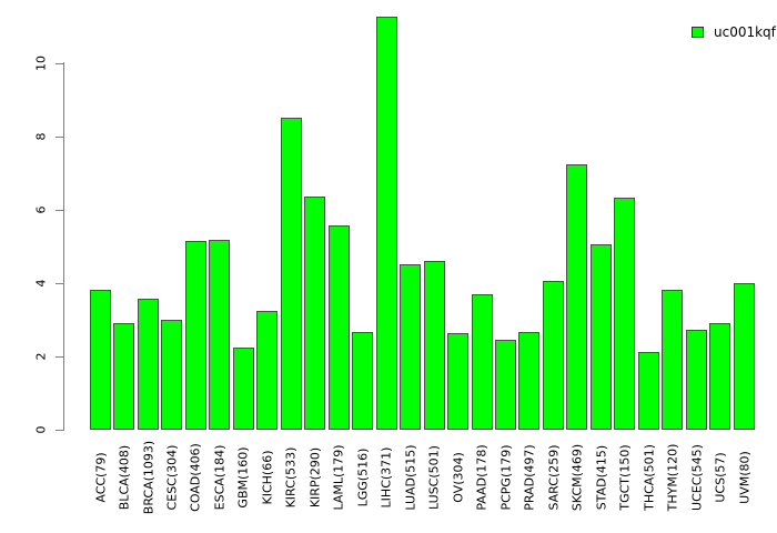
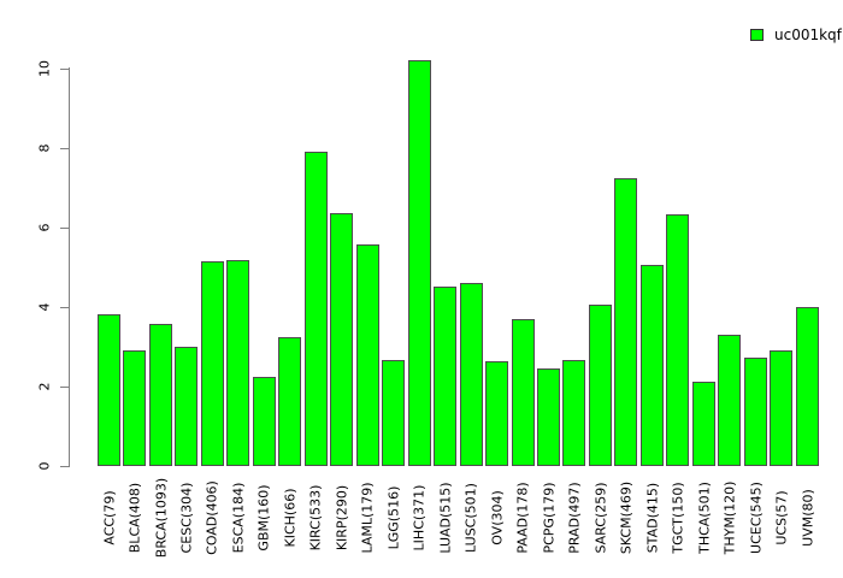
KIRC(533): 8.5 -> 7.9
LIHC(371): 11.3 -> 10.2
THYM(120): 3.8 -> 3.3
